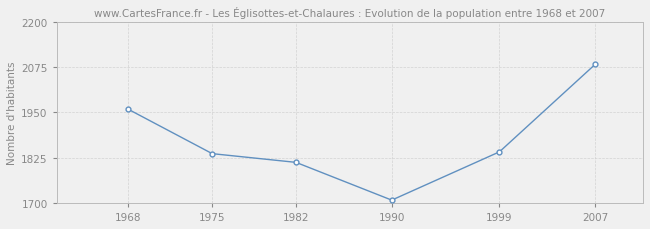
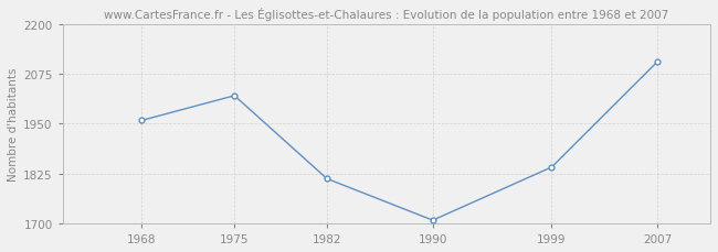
1975: 1836 -> 2020
2007: 2082 -> 2105
